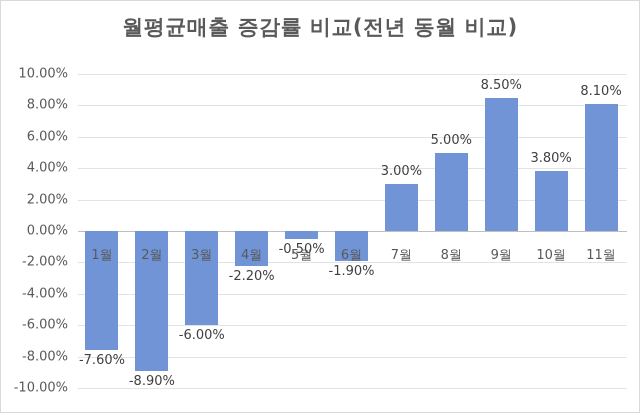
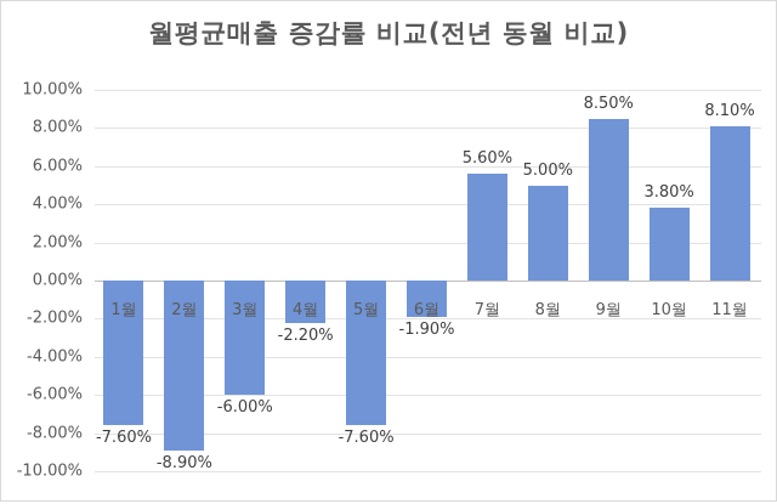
5월: -0.50% -> -7.60%
7월: 3.00% -> 5.60%
